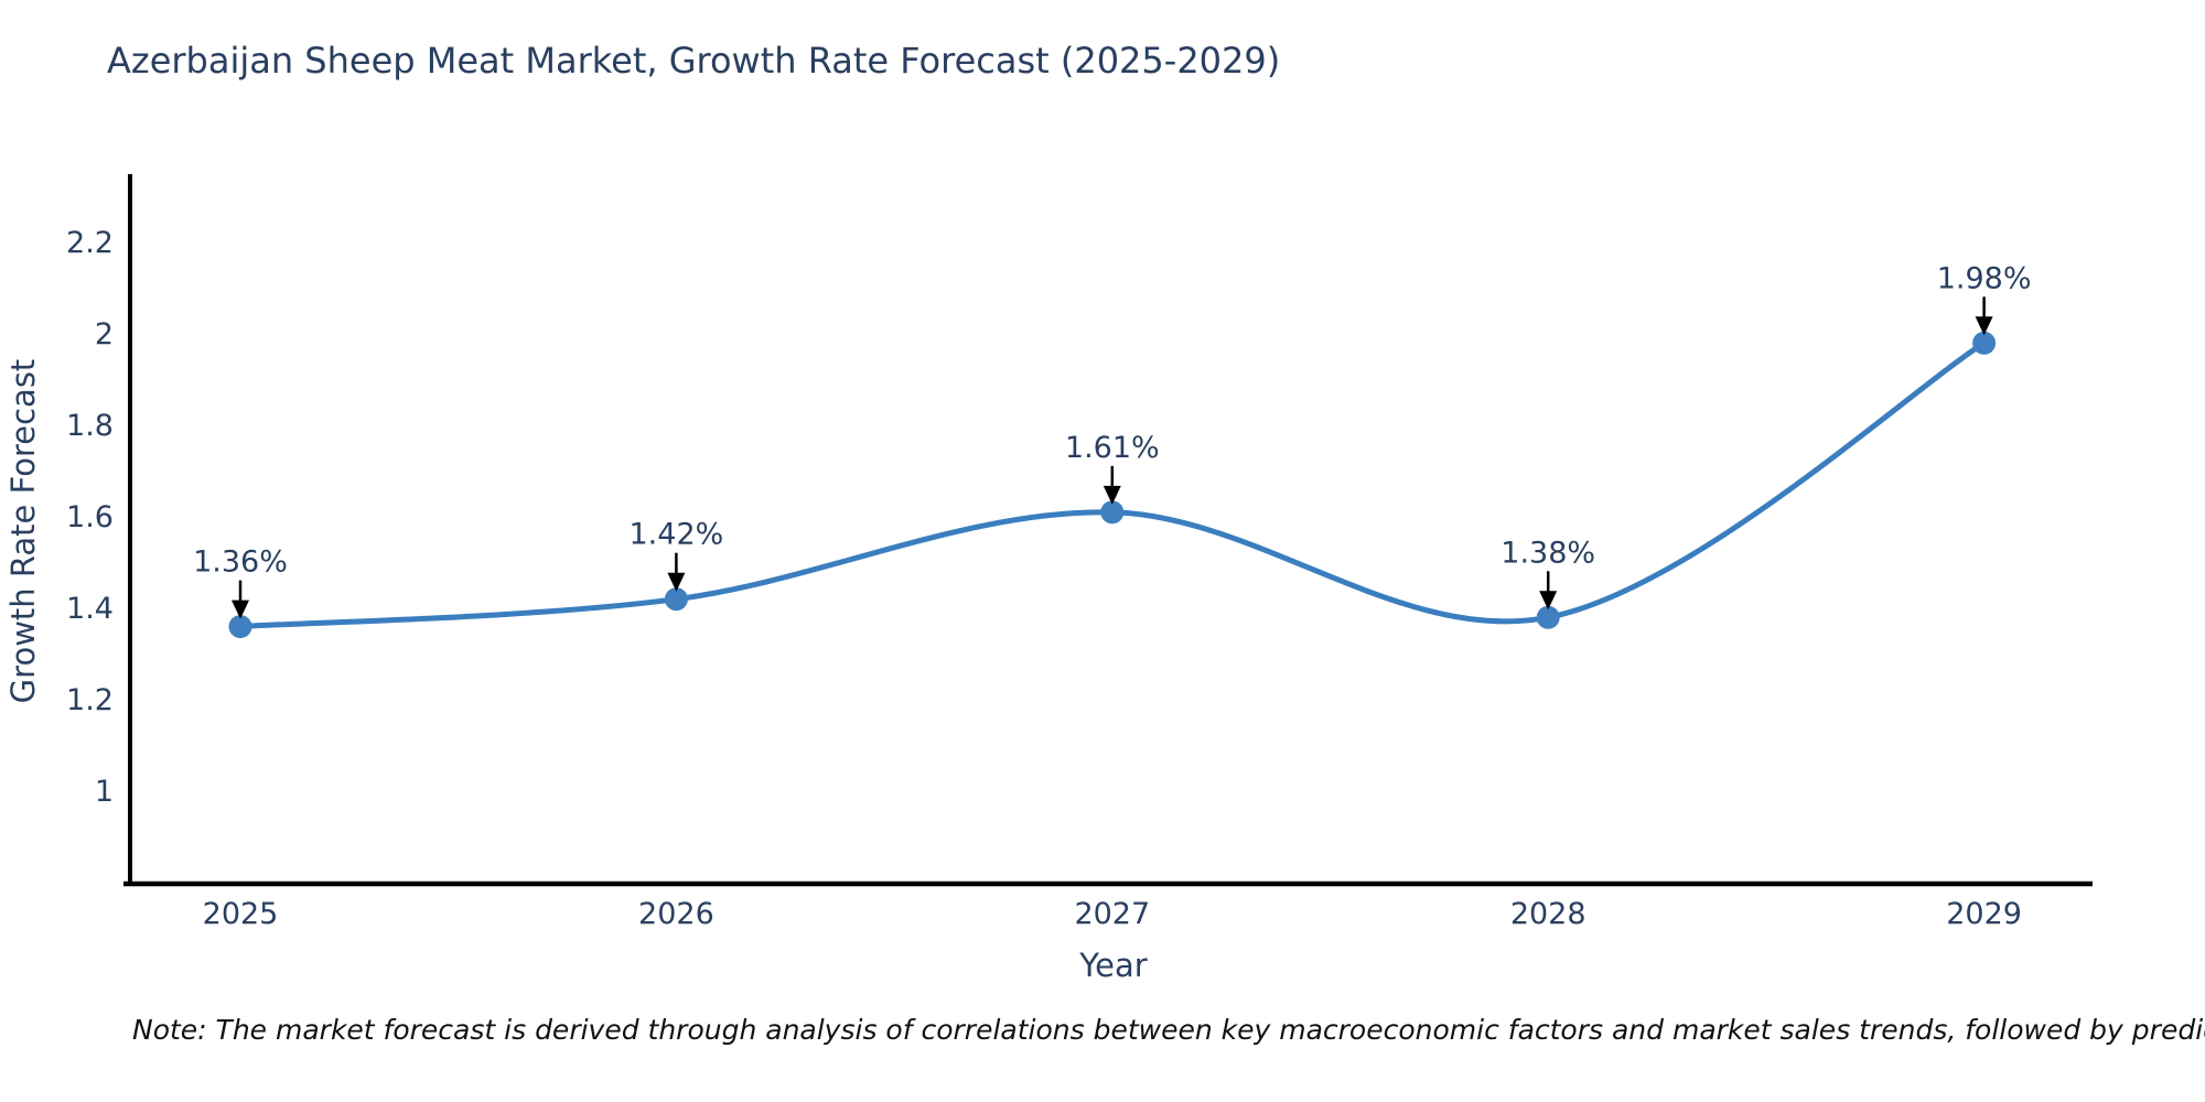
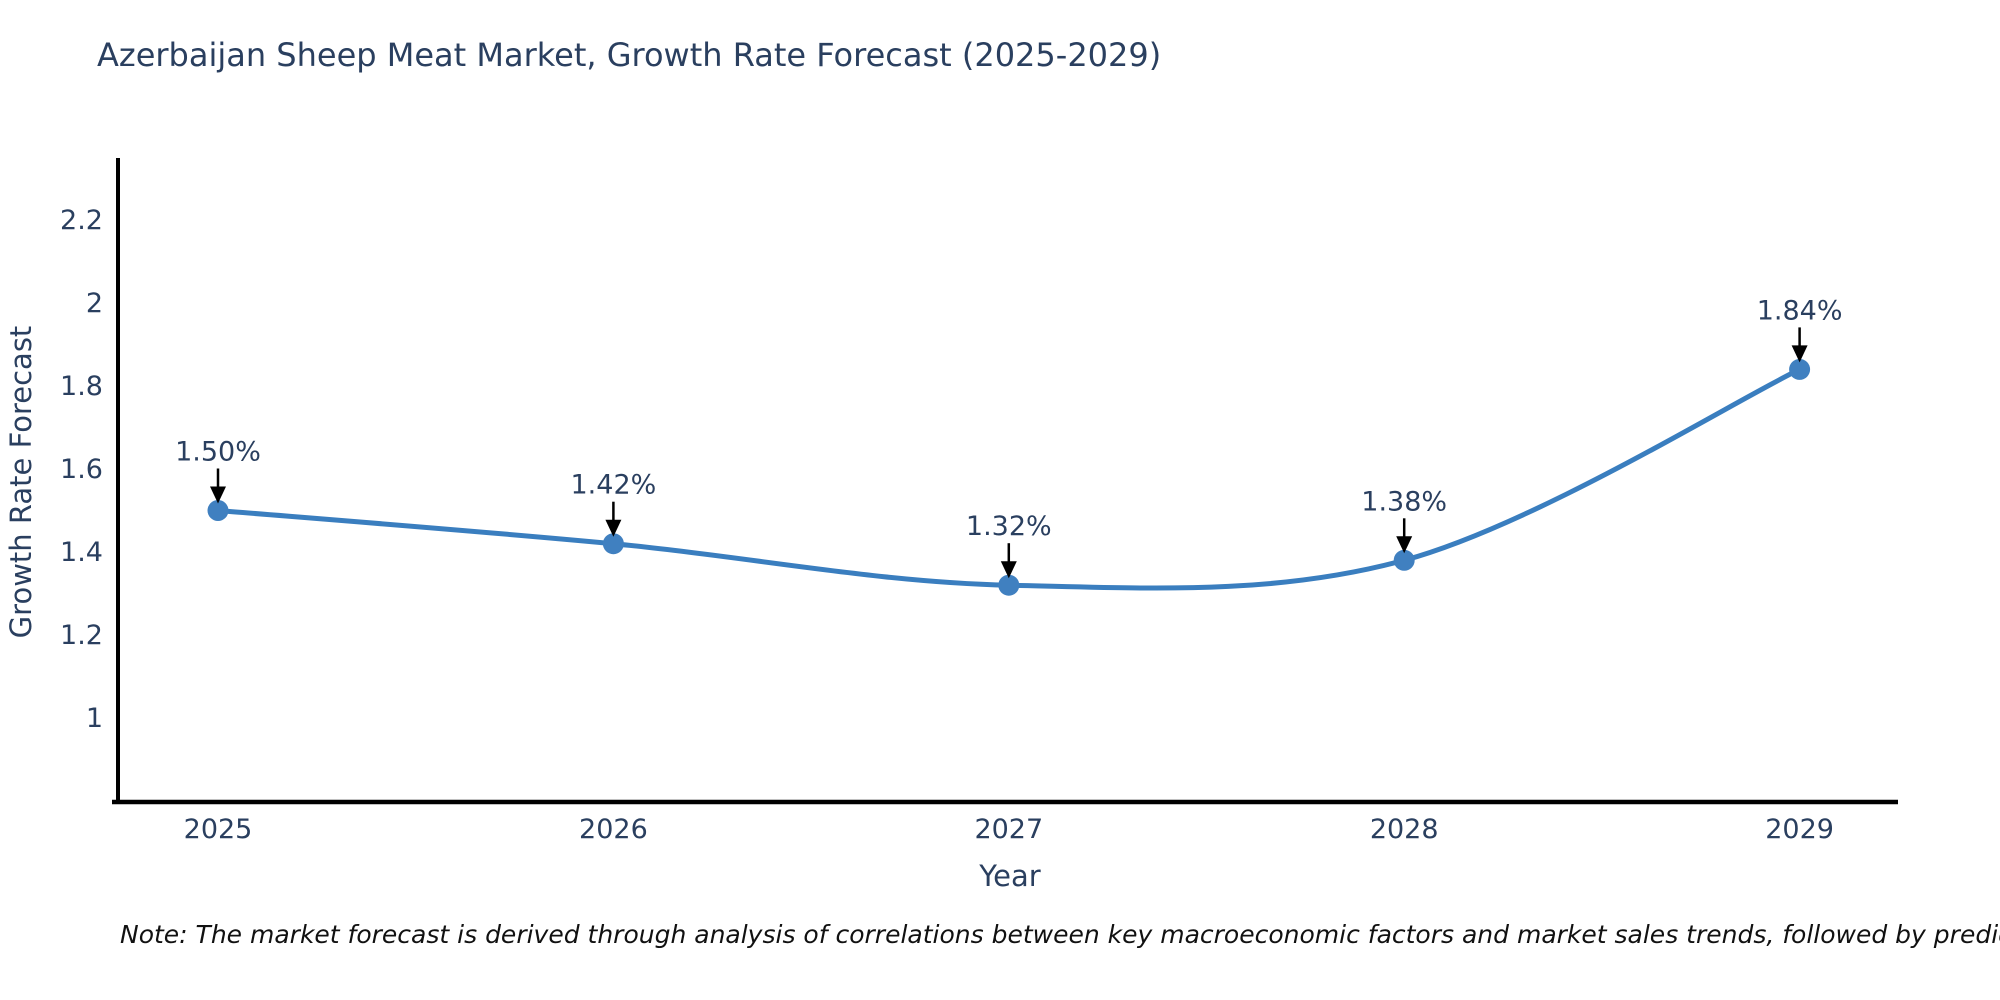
2025: 1.36% -> 1.50%
2027: 1.61% -> 1.32%
2029: 1.98% -> 1.84%
